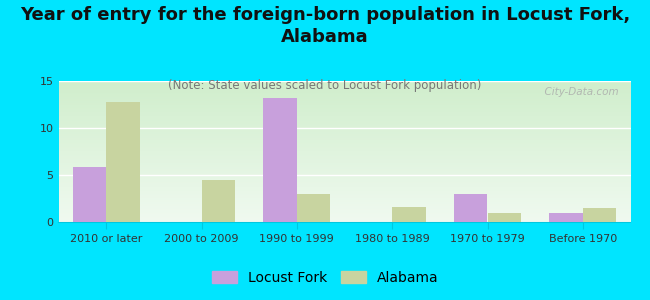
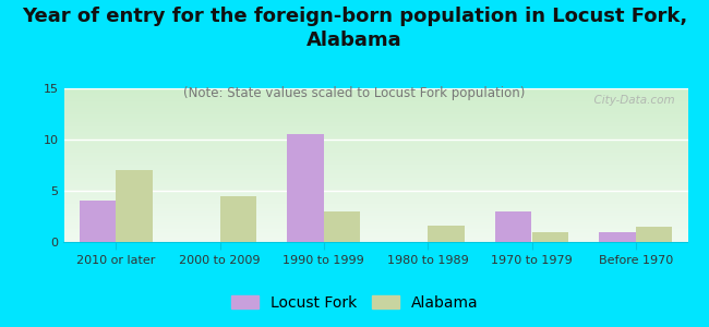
Locust Fork/2010 or later: 5.8 -> 4.0
Alabama/2010 or later: 12.8 -> 7.0
Locust Fork/1990 to 1999: 13.2 -> 10.5
